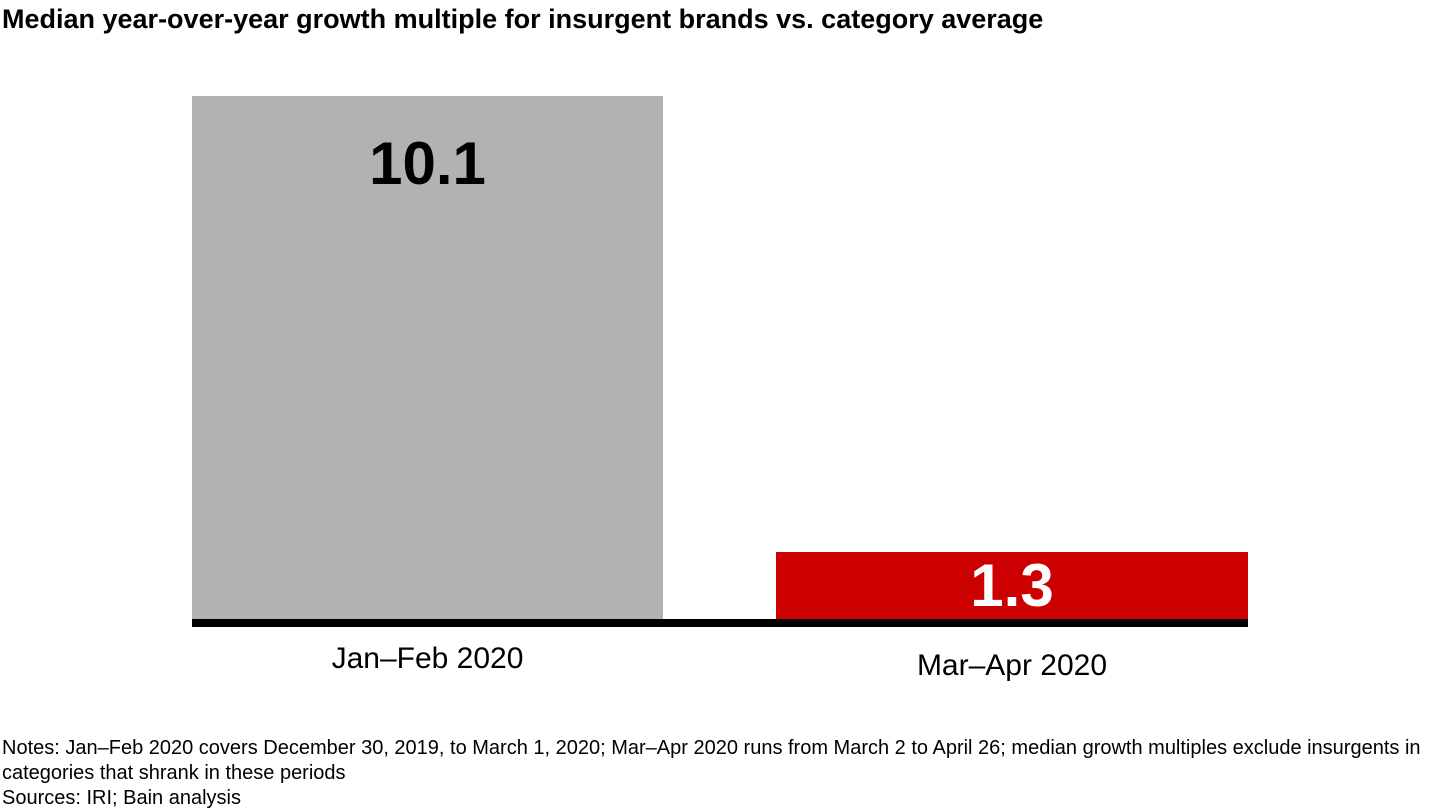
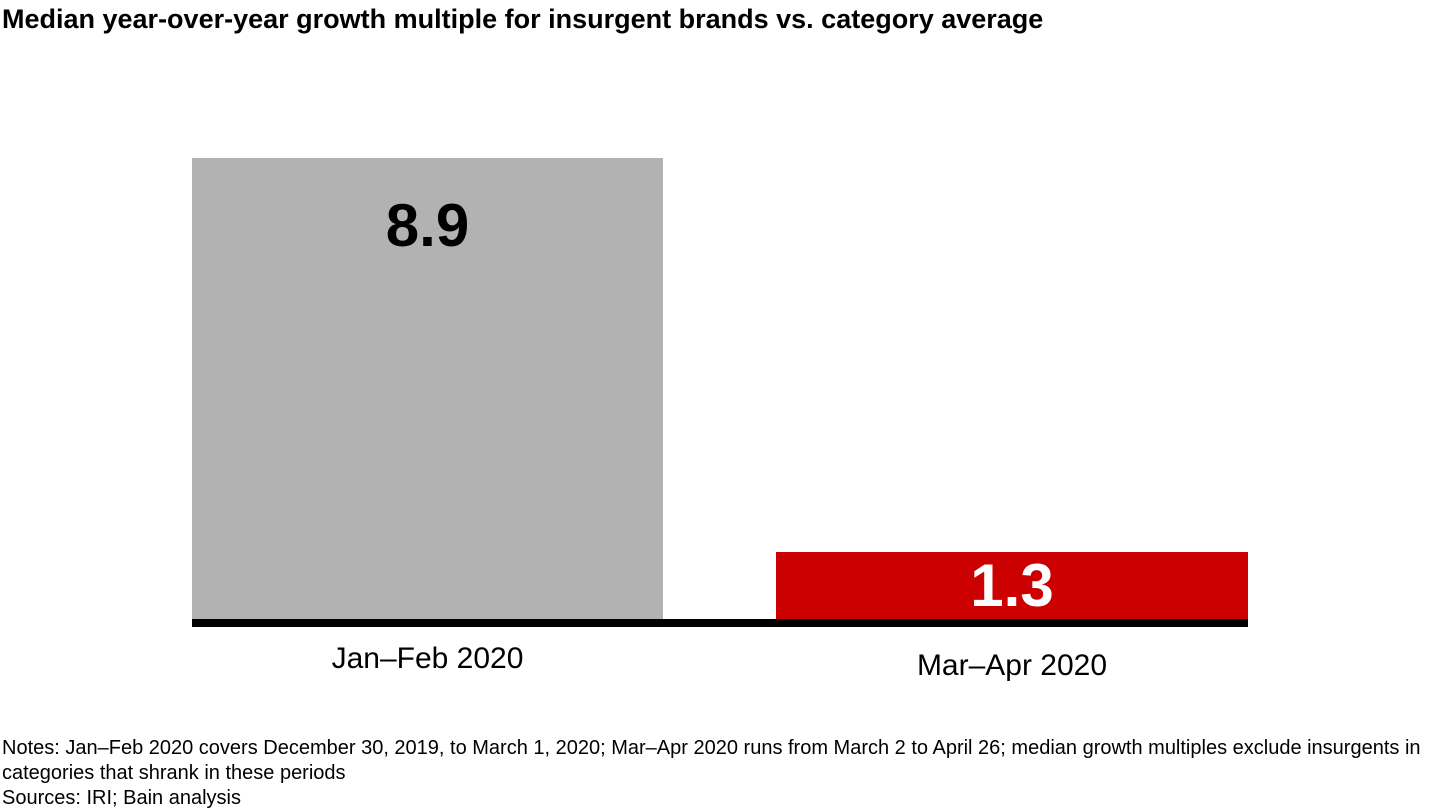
Jan–Feb 2020: 10.1 -> 8.9
